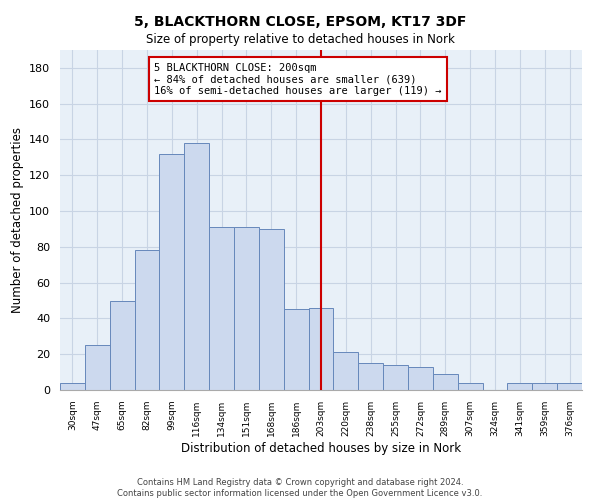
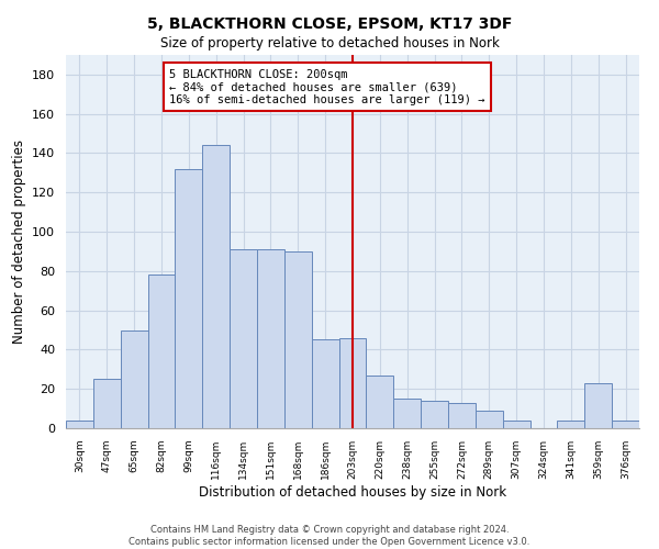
116sqm: 138 -> 144
220sqm: 21 -> 27
359sqm: 4 -> 23
